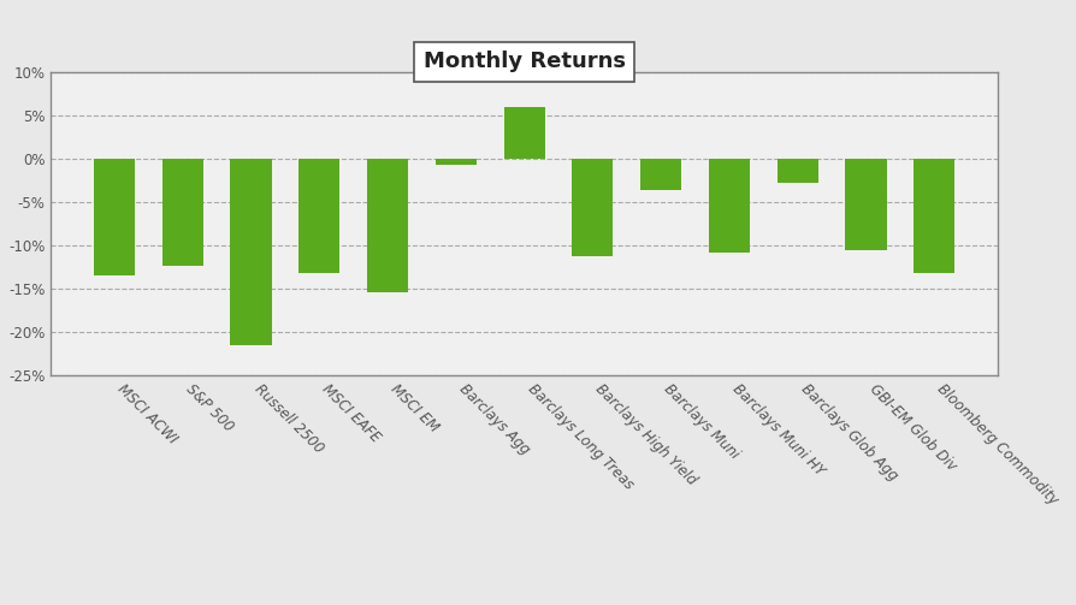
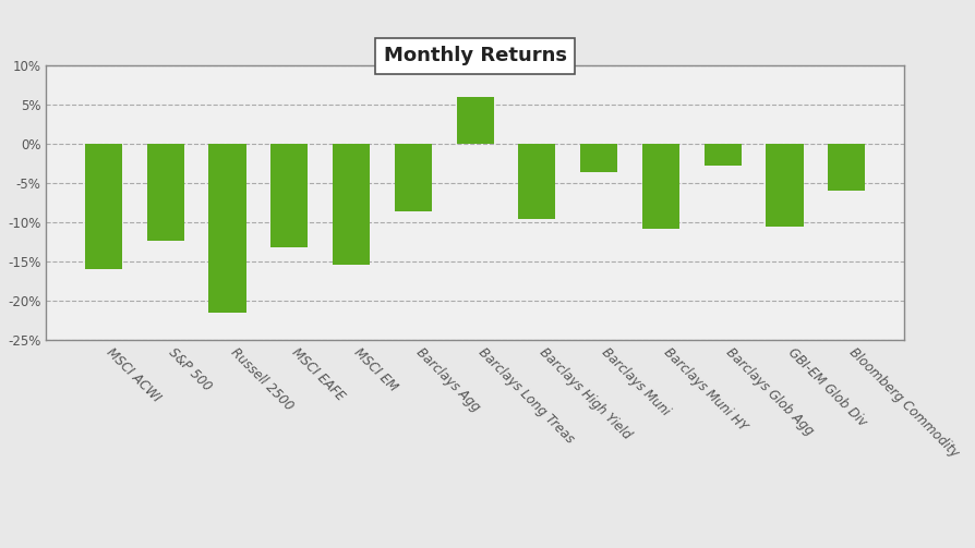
MSCI ACWI: -13.5% -> -16.0%
Barclays Agg: -0.6% -> -8.6%
Barclays High Yield: -11.3% -> -9.6%
Bloomberg Commodity: -13.2% -> -6.0%
